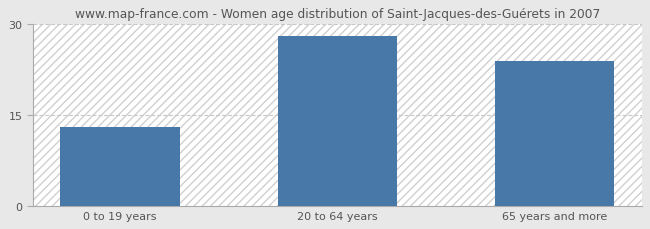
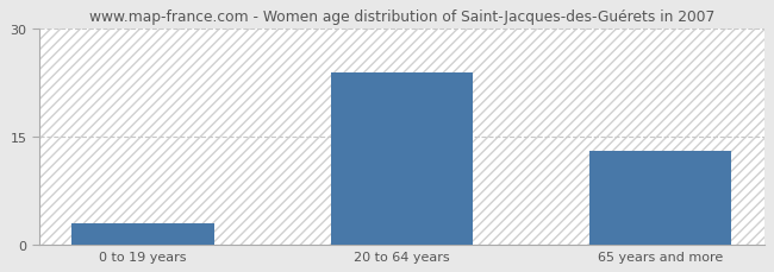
0 to 19 years: 13 -> 3
20 to 64 years: 28 -> 24
65 years and more: 24 -> 13
